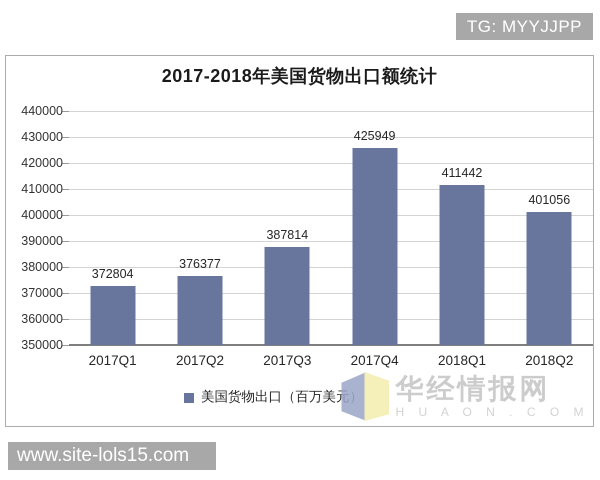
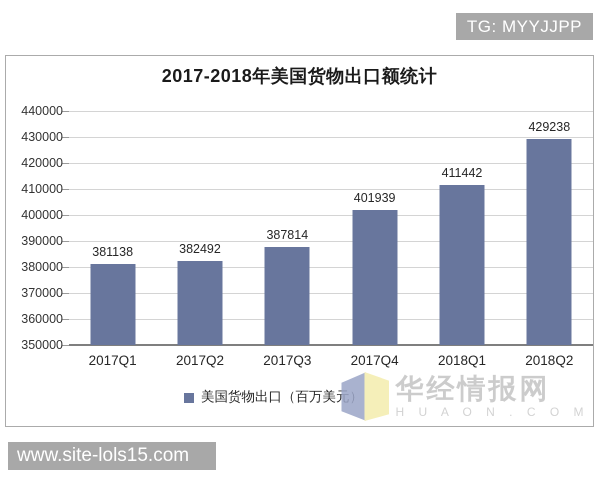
2017Q1: 372804 -> 381138
2017Q2: 376377 -> 382492
2017Q4: 425949 -> 401939
2018Q2: 401056 -> 429238
